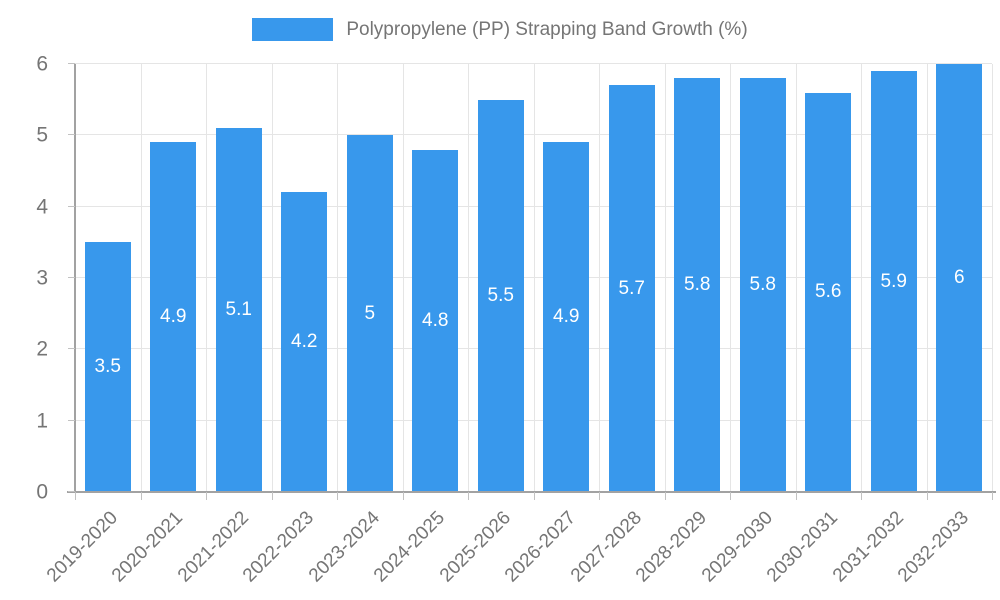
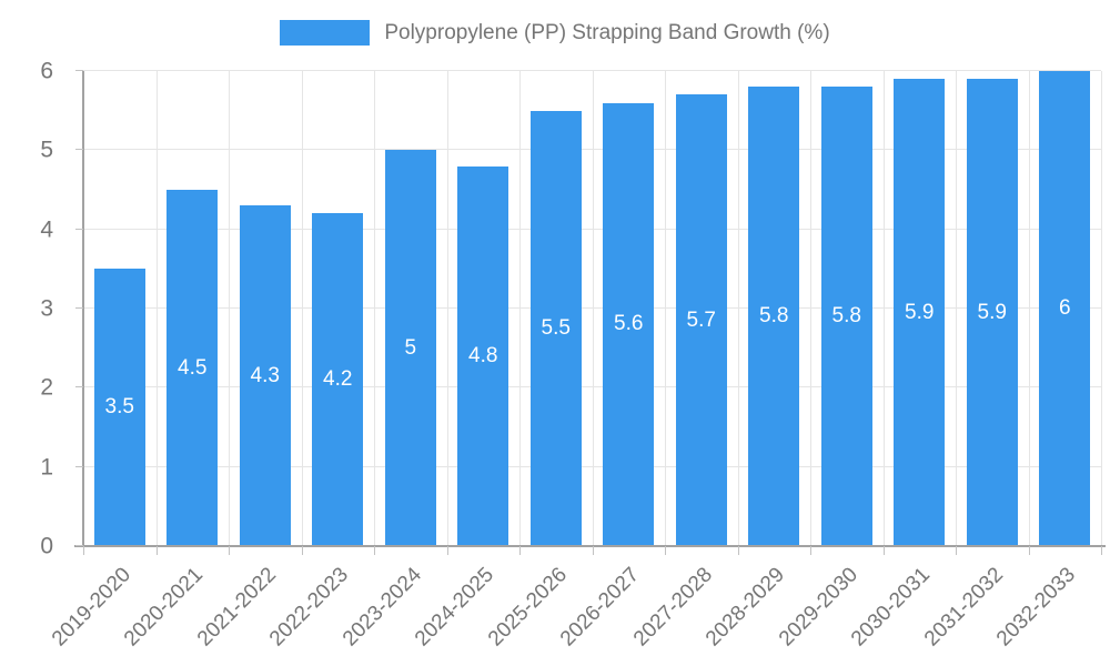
2020-2021: 4.9 -> 4.5
2021-2022: 5.1 -> 4.3
2026-2027: 4.9 -> 5.6
2030-2031: 5.6 -> 5.9
